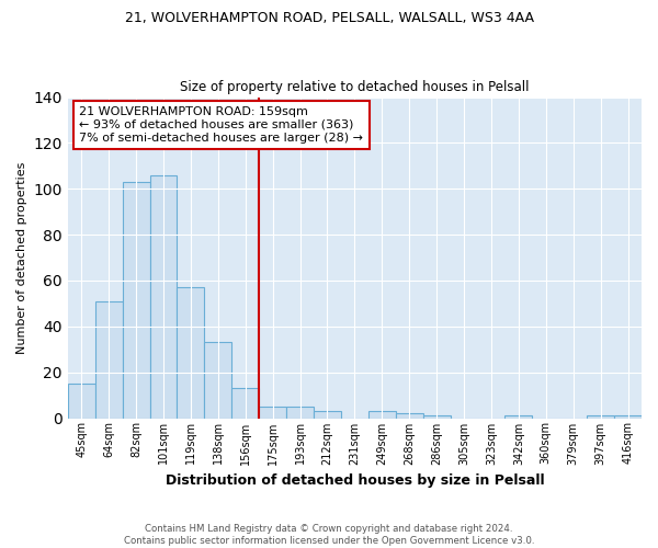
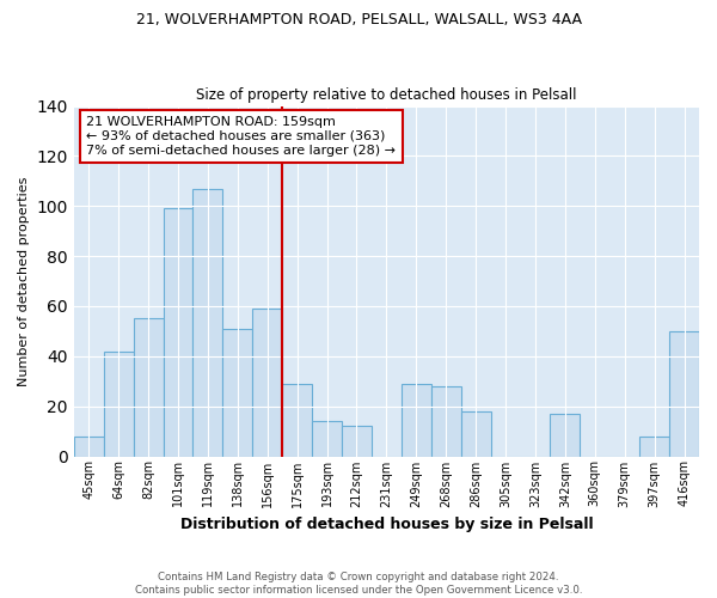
45sqm: 15 -> 8
64sqm: 51 -> 42
82sqm: 103 -> 55
101sqm: 106 -> 99
119sqm: 57 -> 107
138sqm: 33 -> 51
156sqm: 13 -> 59
175sqm: 5 -> 29
193sqm: 5 -> 14
212sqm: 3 -> 12
249sqm: 3 -> 29
268sqm: 2 -> 28
286sqm: 1 -> 18
342sqm: 1 -> 17
397sqm: 1 -> 8
416sqm: 1 -> 50
